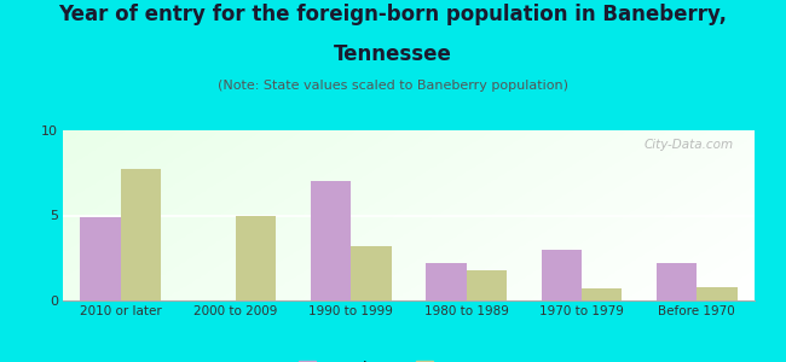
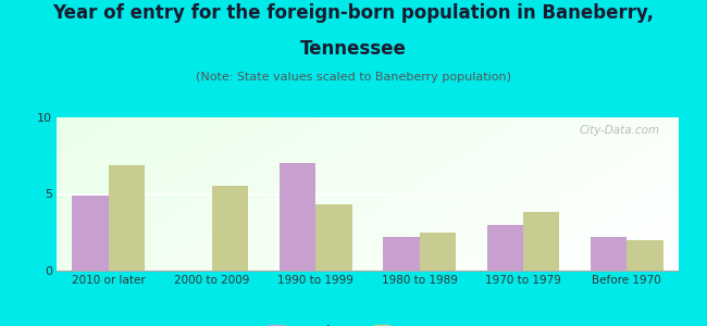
Tennessee/2010 or later: 7.7 -> 6.9
Tennessee/2000 to 2009: 5.0 -> 5.5
Tennessee/1990 to 1999: 3.2 -> 4.3
Tennessee/1980 to 1989: 1.8 -> 2.5
Tennessee/1970 to 1979: 0.7 -> 3.8
Tennessee/Before 1970: 0.8 -> 2.0
